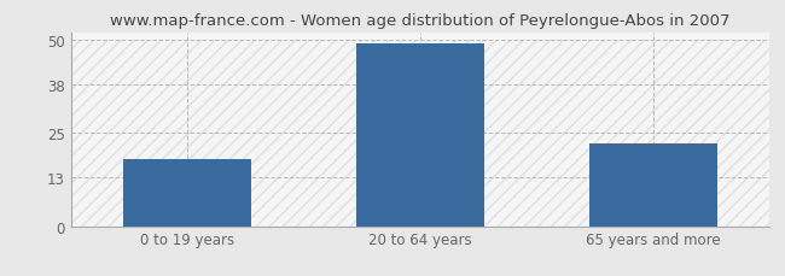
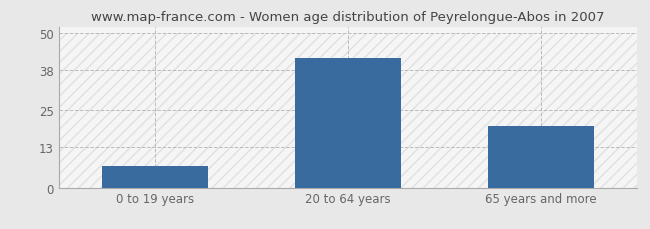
0 to 19 years: 18 -> 7
20 to 64 years: 49 -> 42
65 years and more: 22 -> 20
